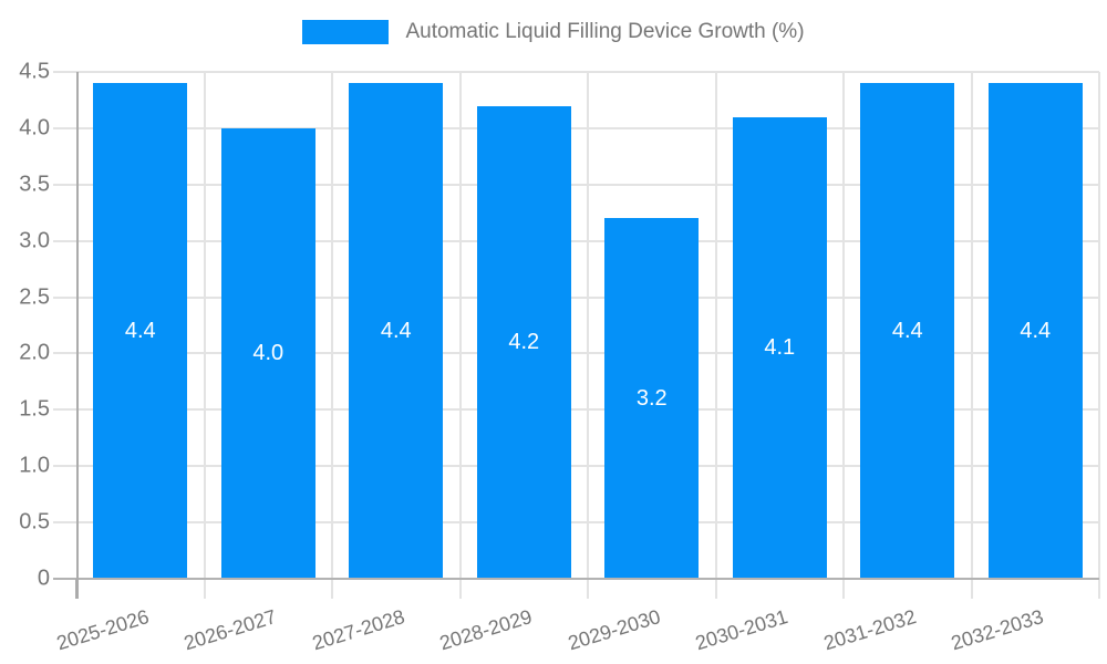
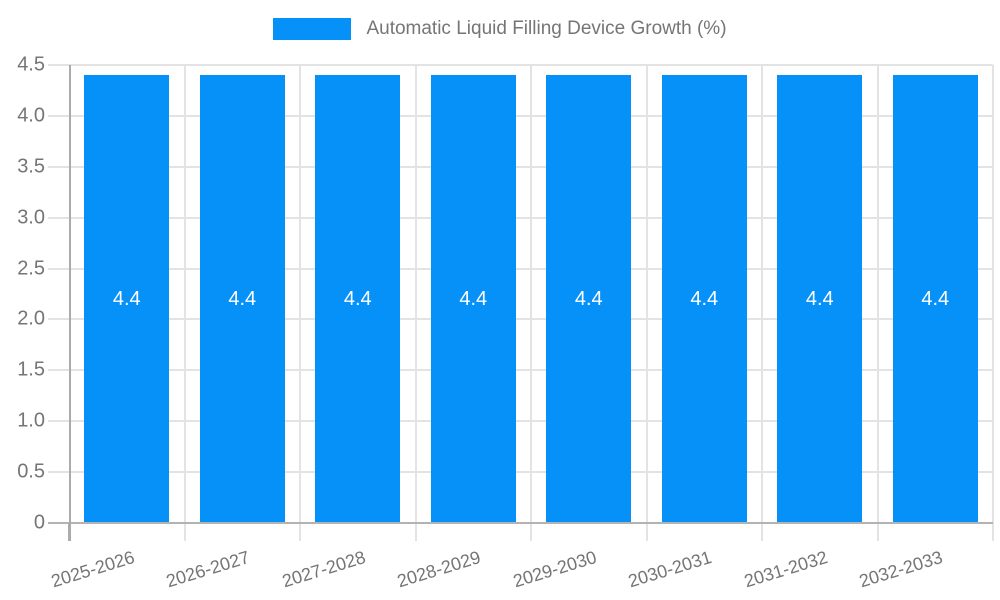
2026-2027: 4.0 -> 4.4
2028-2029: 4.2 -> 4.4
2029-2030: 3.2 -> 4.4
2030-2031: 4.1 -> 4.4
